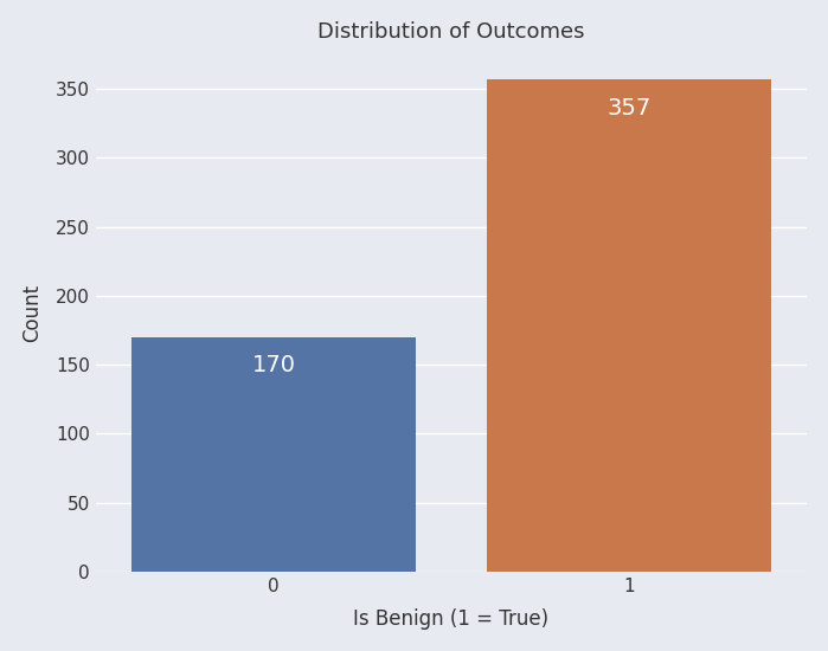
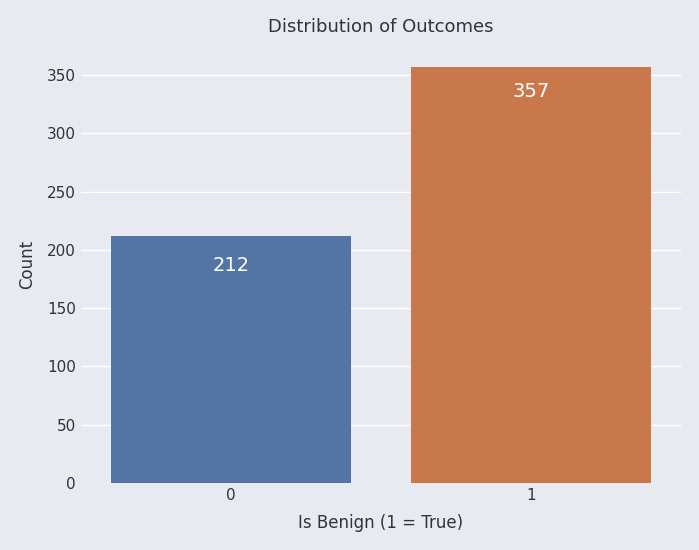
0: 170 -> 212
